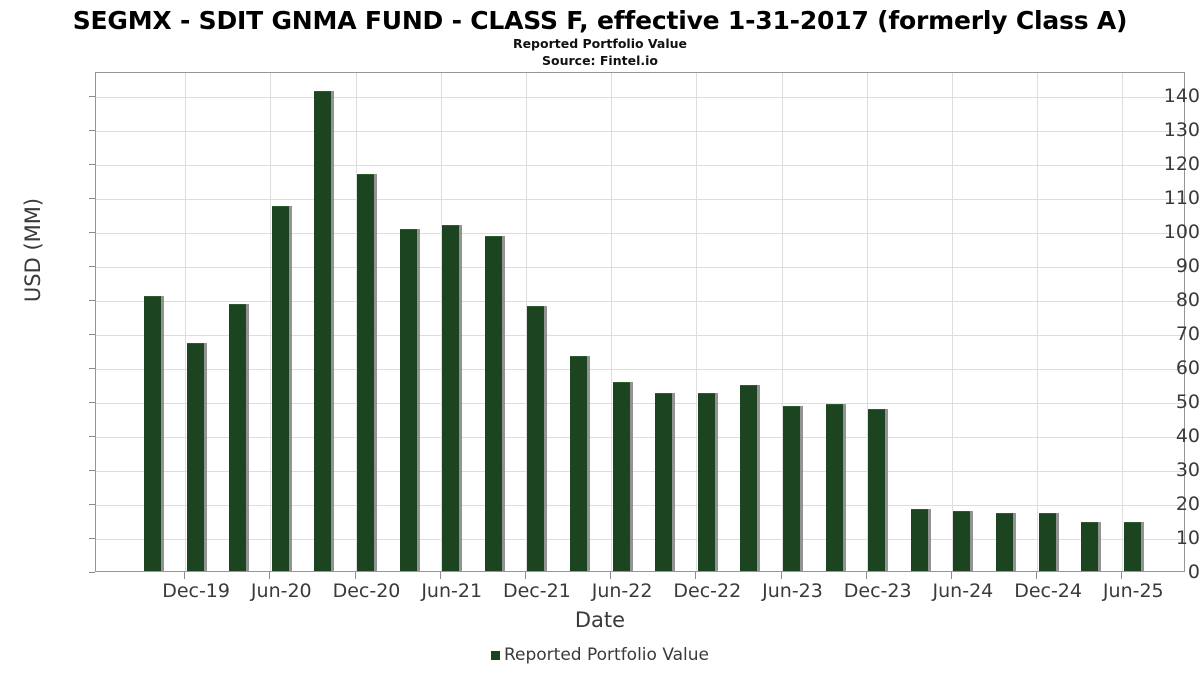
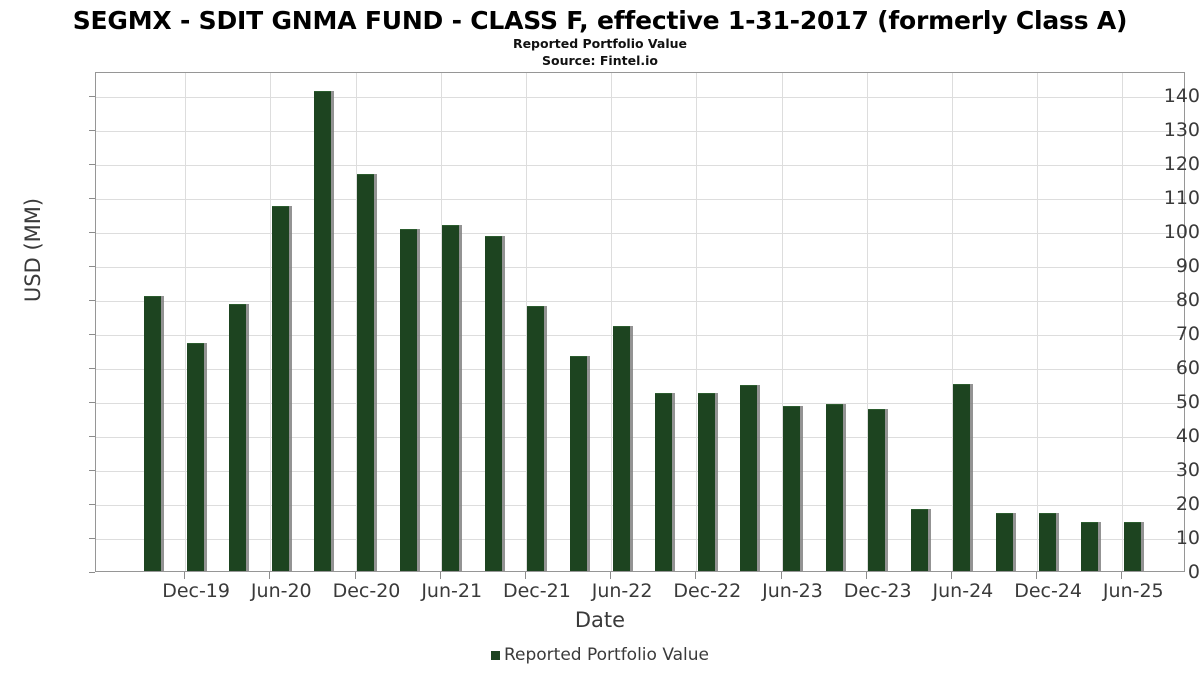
Jun-22: 56 -> 72
Jun-24: 18 -> 55
